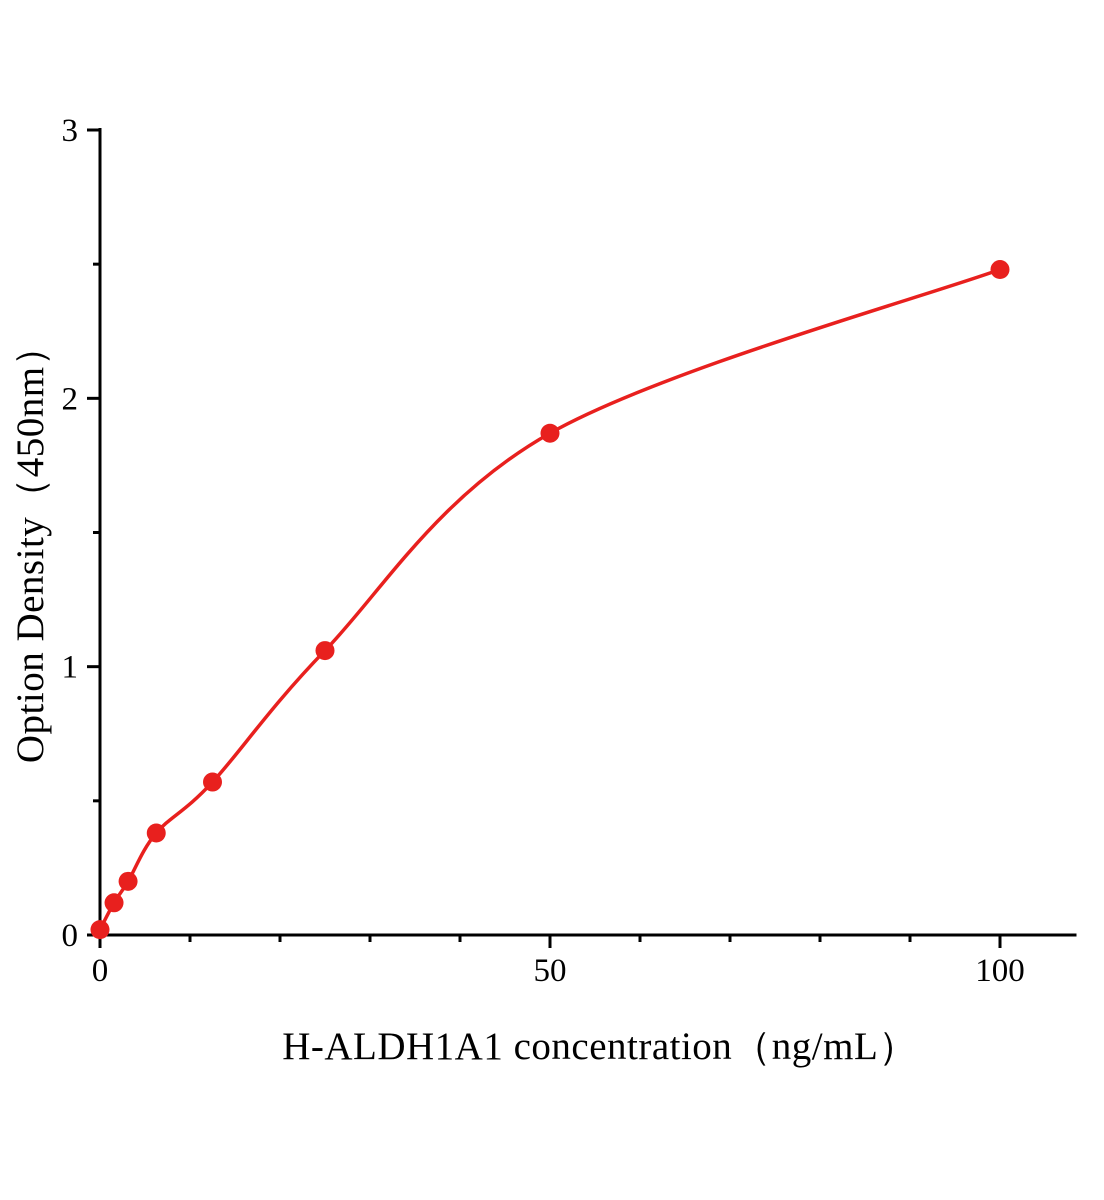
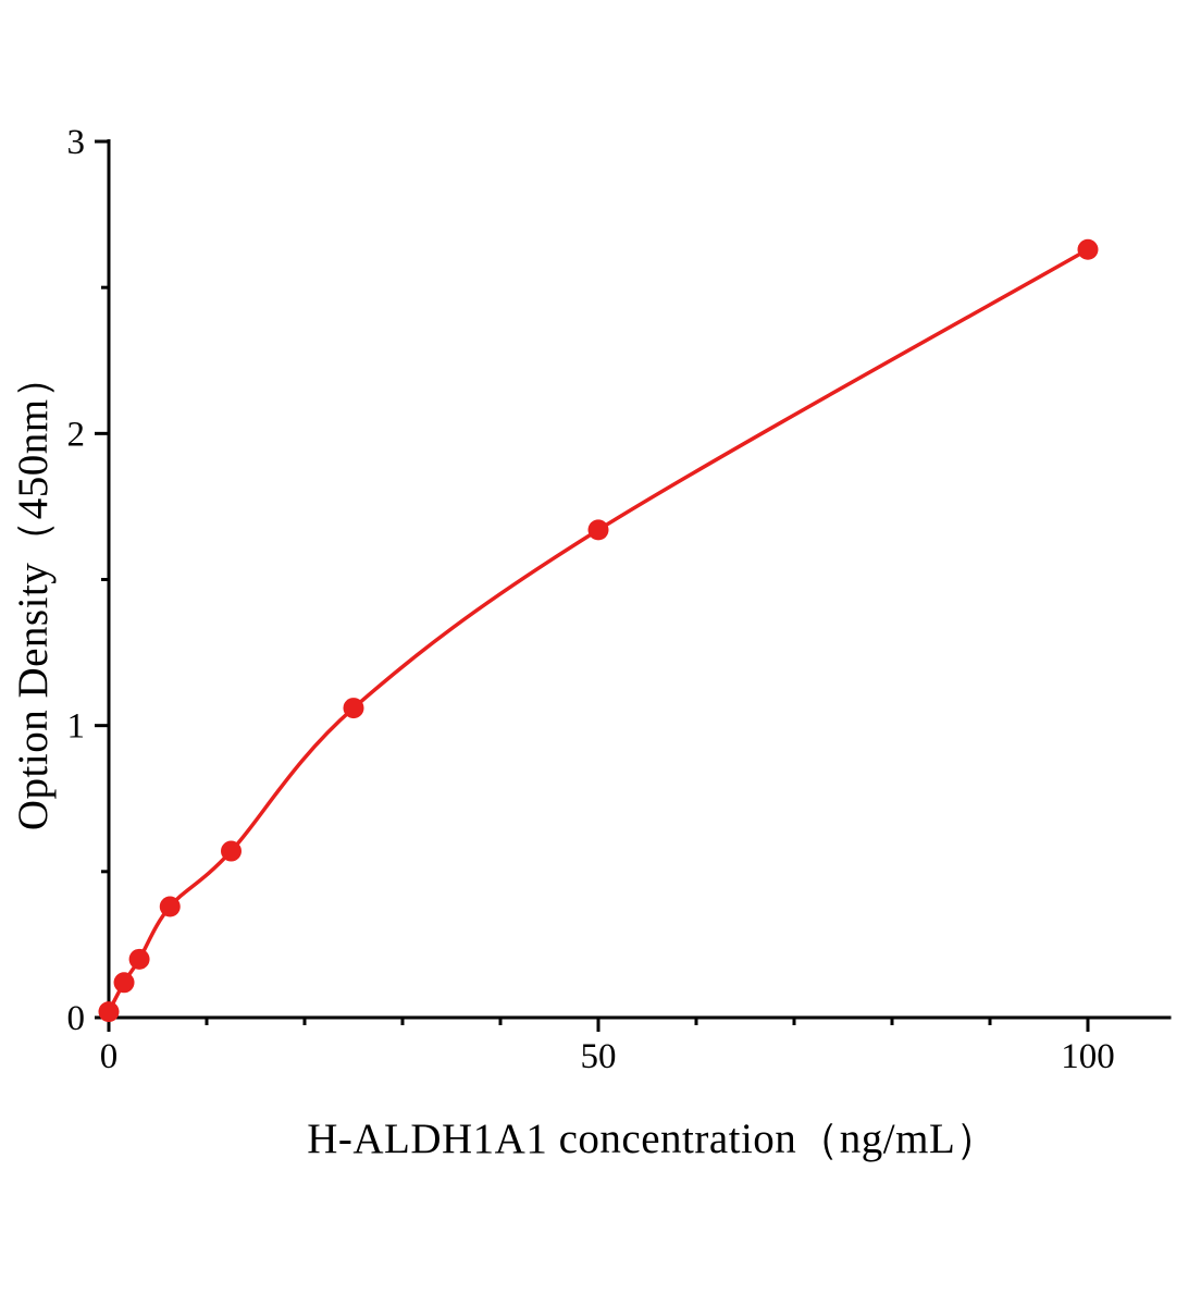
50: 1.87 -> 1.67
100: 2.48 -> 2.63
